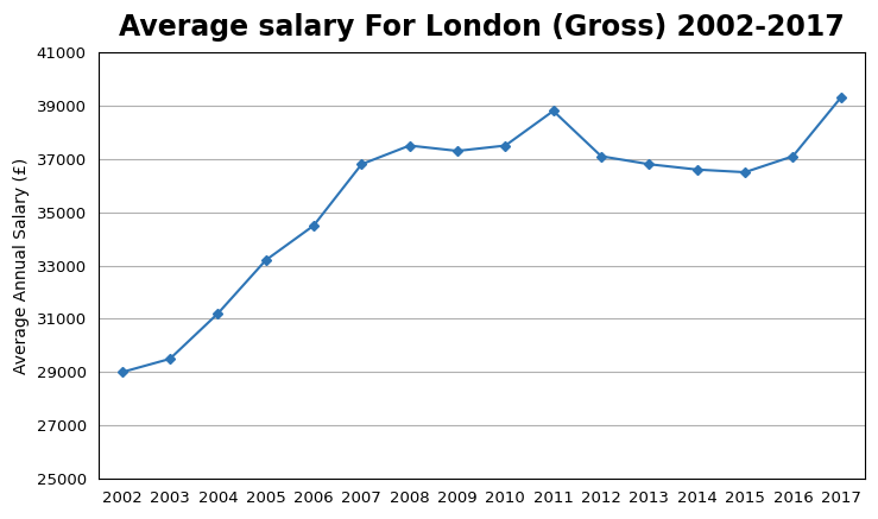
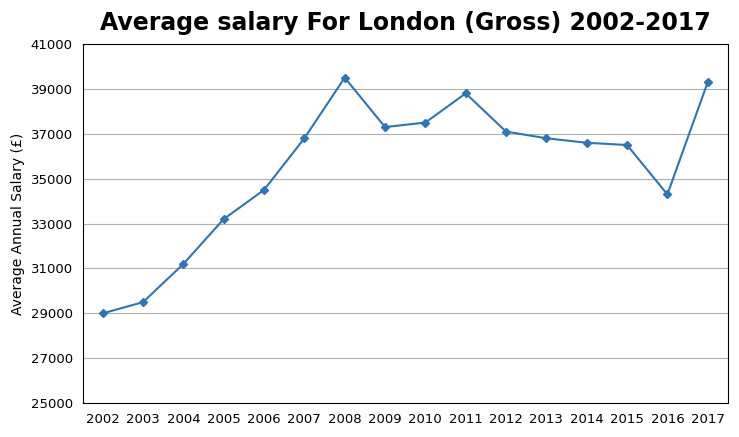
2008: 37500 -> 39500
2016: 37100 -> 34300
